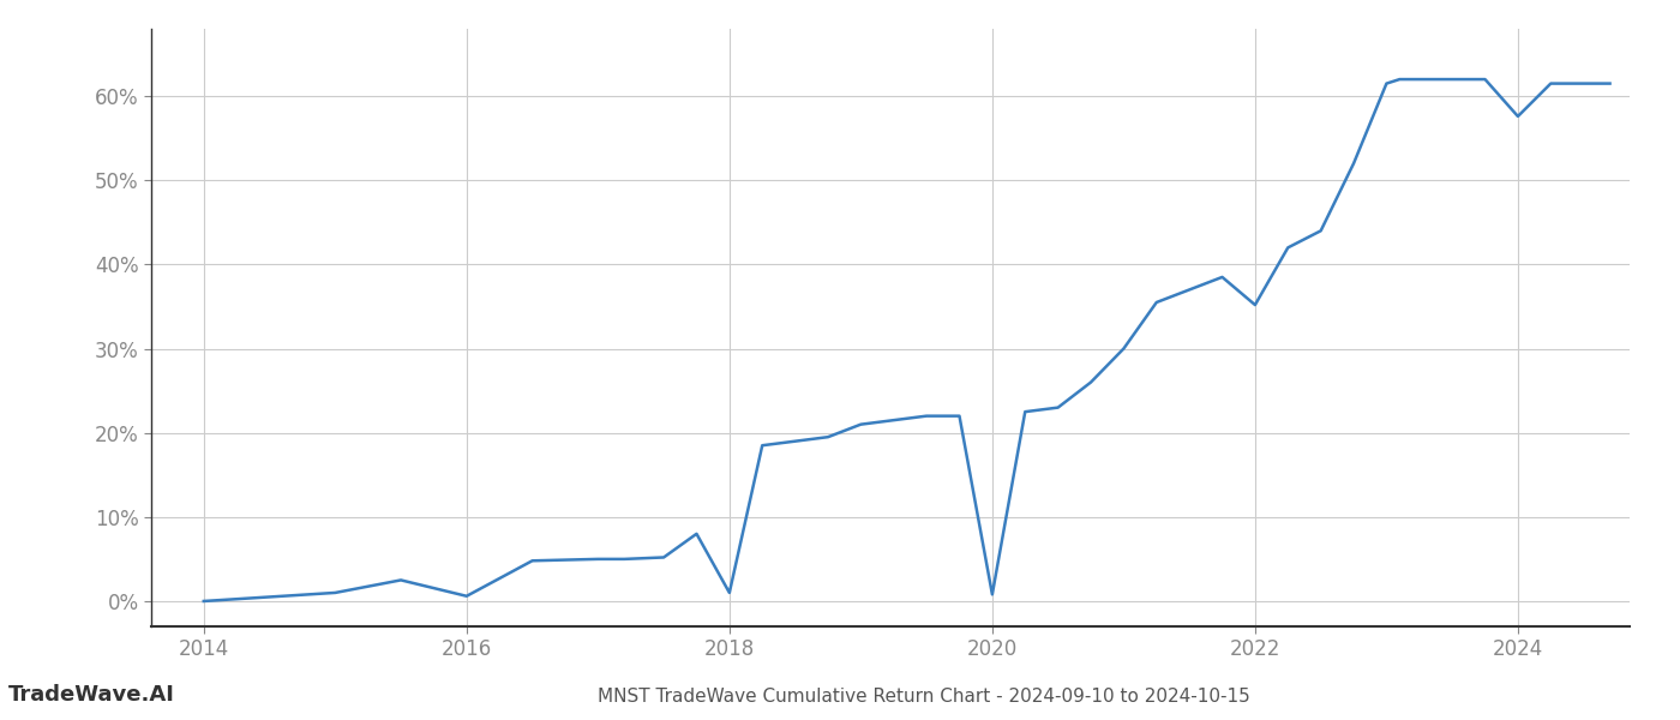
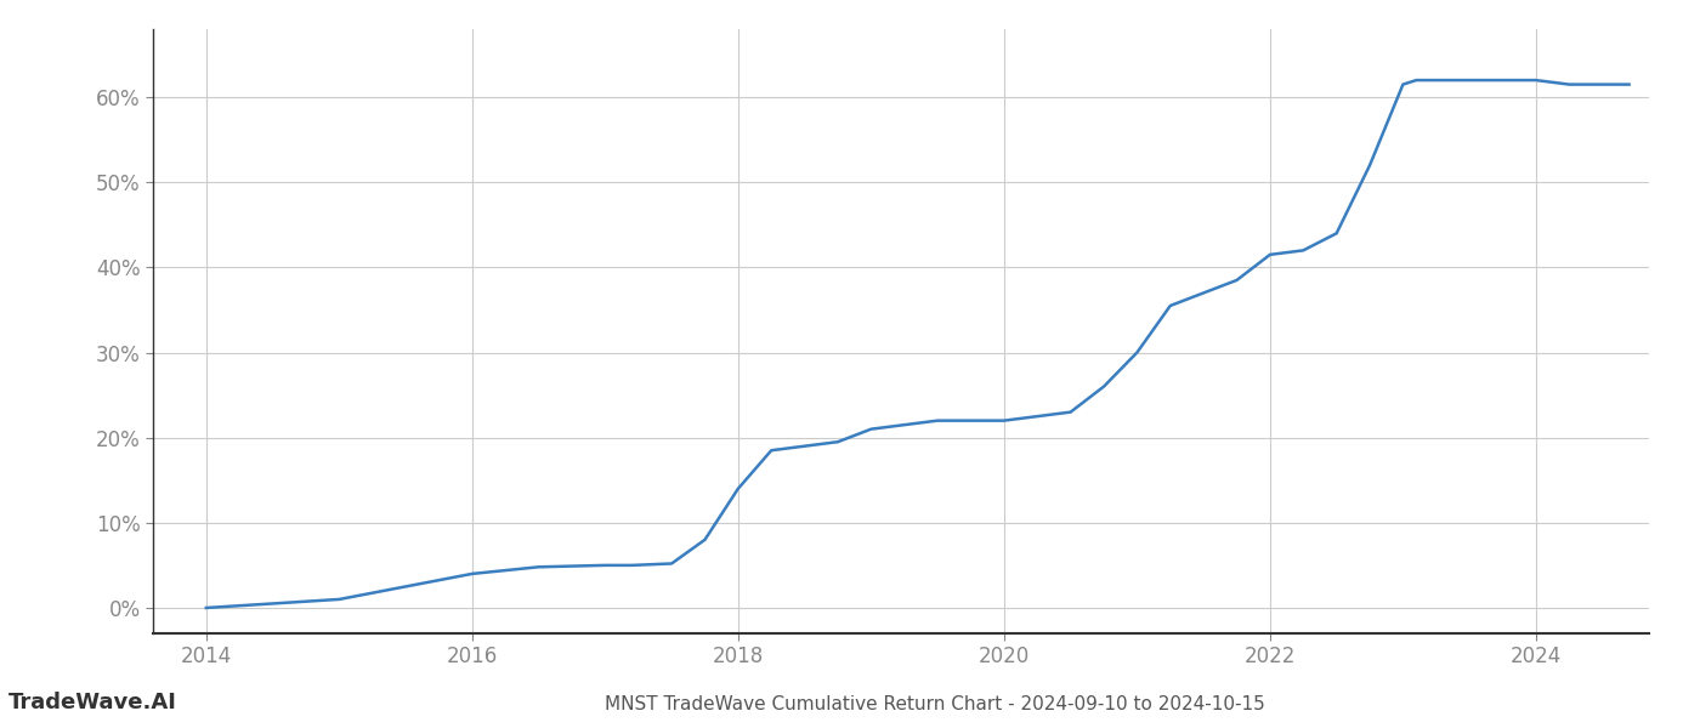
2016: 0.6% -> 4.0%
2018: 1.0% -> 14.0%
2020: 0.8% -> 22.0%
2022: 35.2% -> 41.5%
2024: 57.6% -> 62.0%
